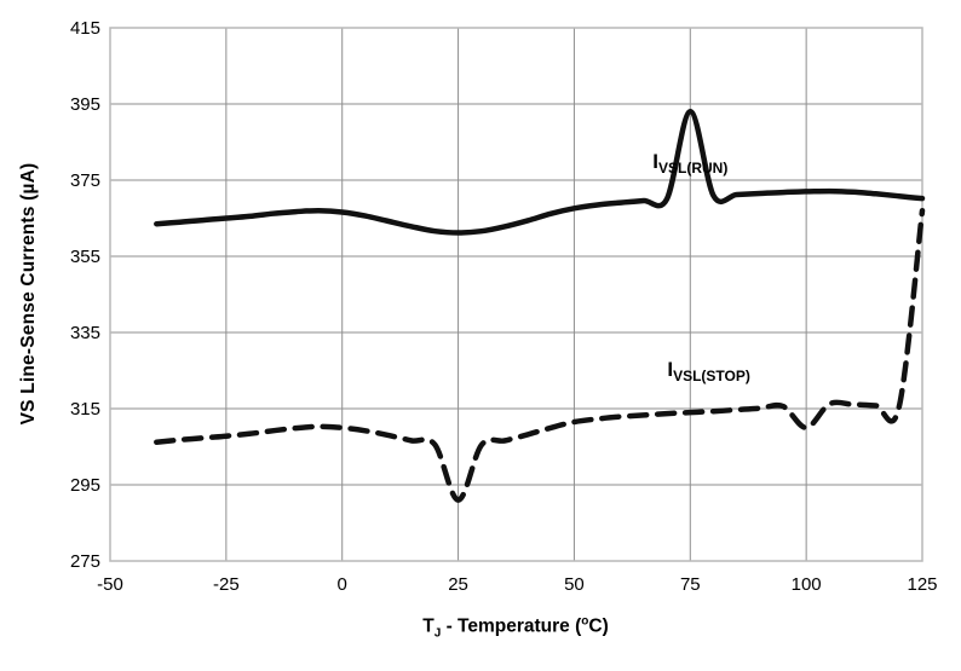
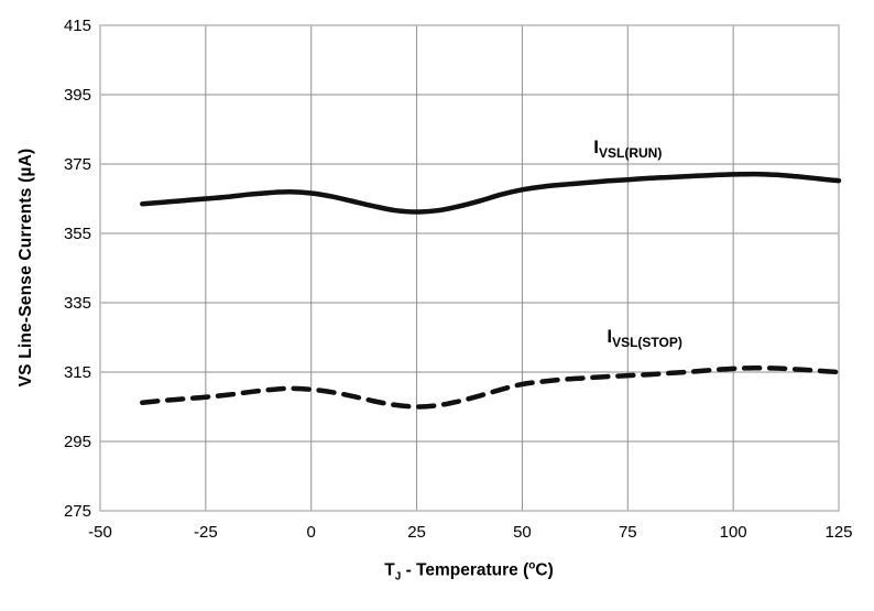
IVSL(STOP)/25: 291 -> 305
IVSL(RUN)/75: 393 -> 370
IVSL(STOP)/100: 310 -> 316
IVSL(STOP)/125: 367 -> 315
